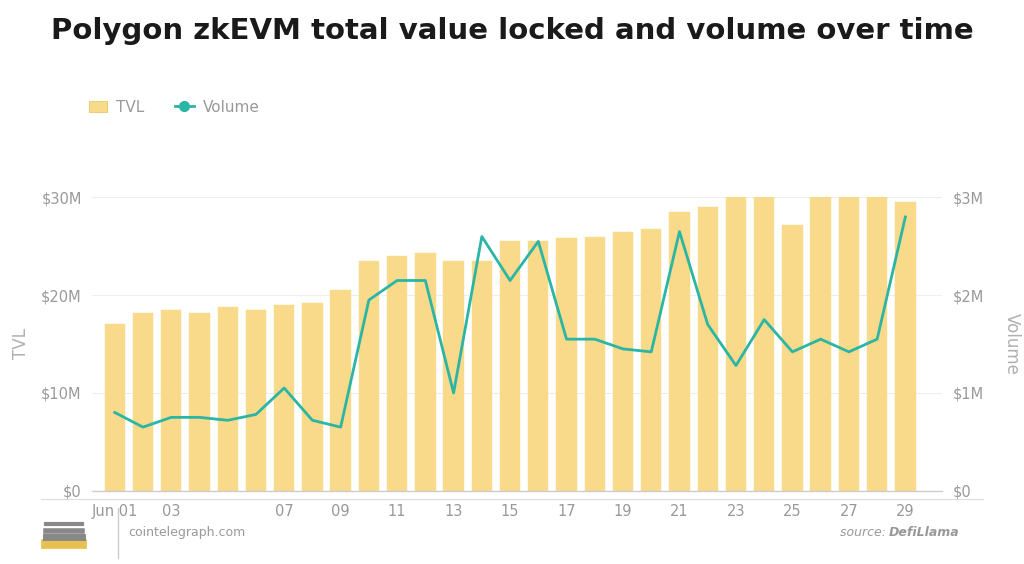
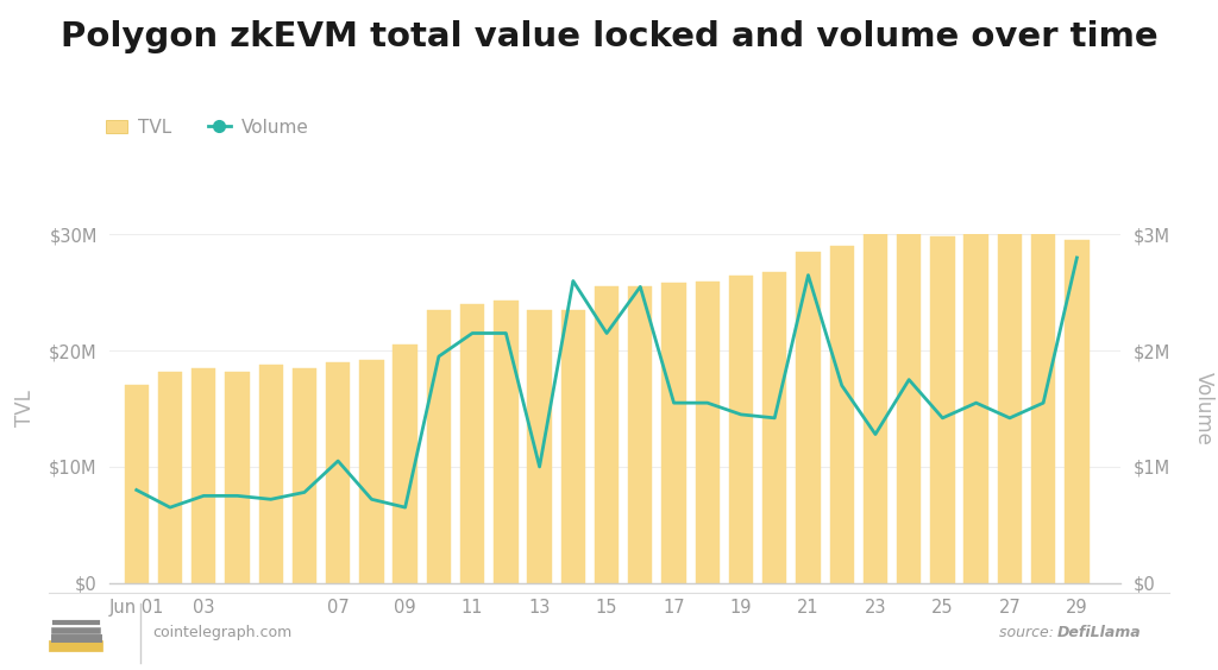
TVL/25: $27.2M -> $29.8M
